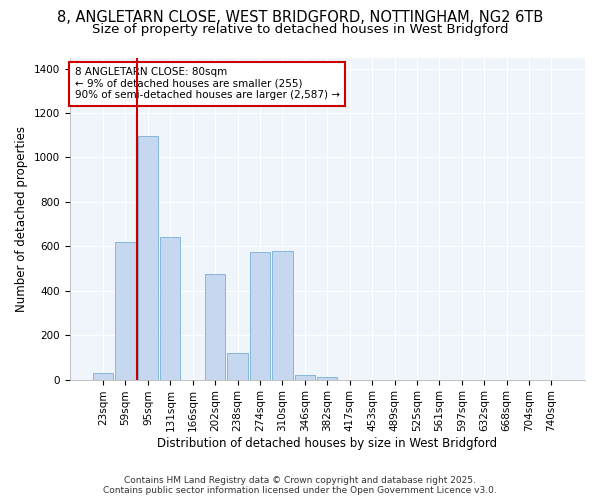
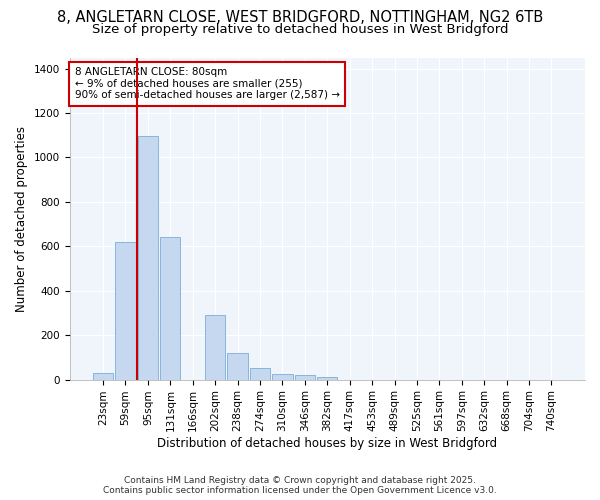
202sqm: 475 -> 290
274sqm: 575 -> 50
310sqm: 580 -> 25
